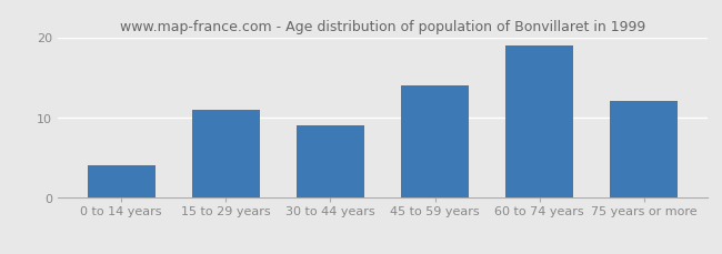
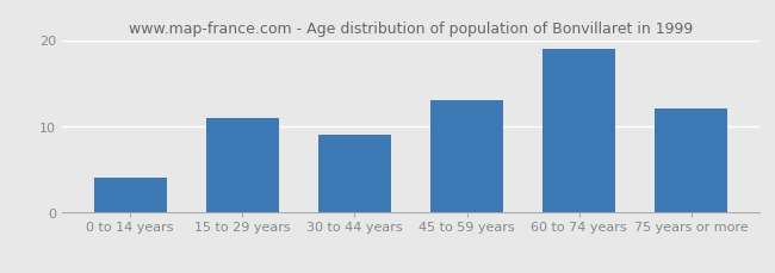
45 to 59 years: 14 -> 13
